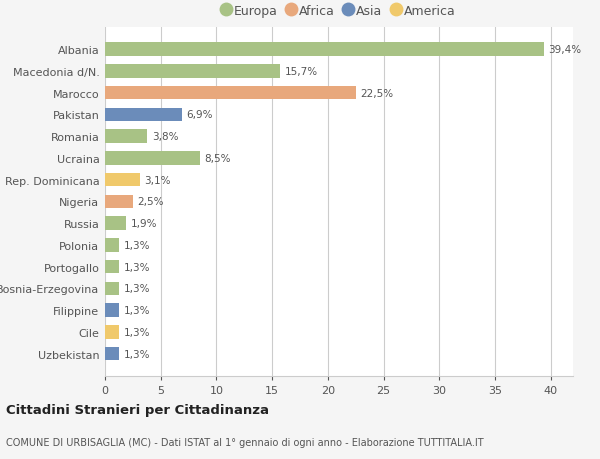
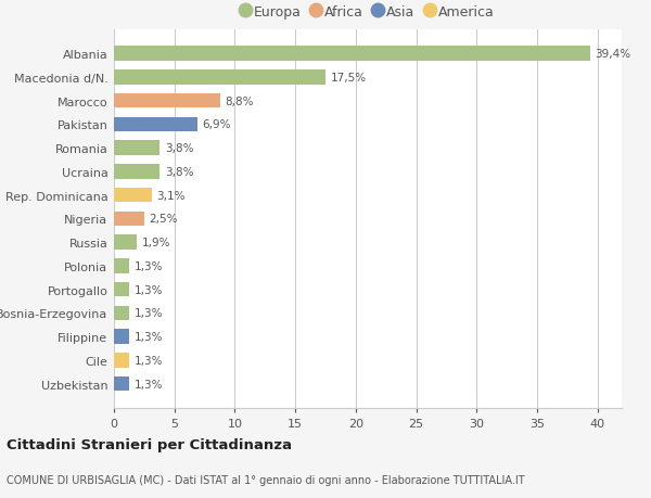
Macedonia d/N.: 15,7% -> 17,5%
Marocco: 22,5% -> 8,8%
Ucraina: 8,5% -> 3,8%
